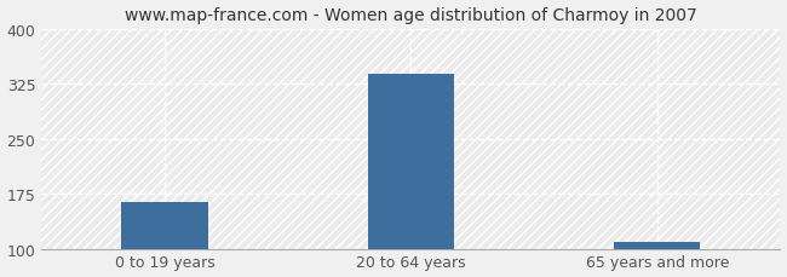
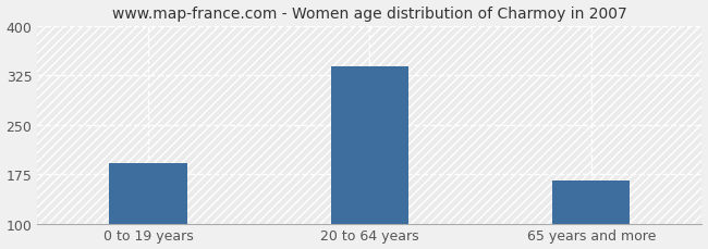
0 to 19 years: 163 -> 192
65 years and more: 110 -> 166
